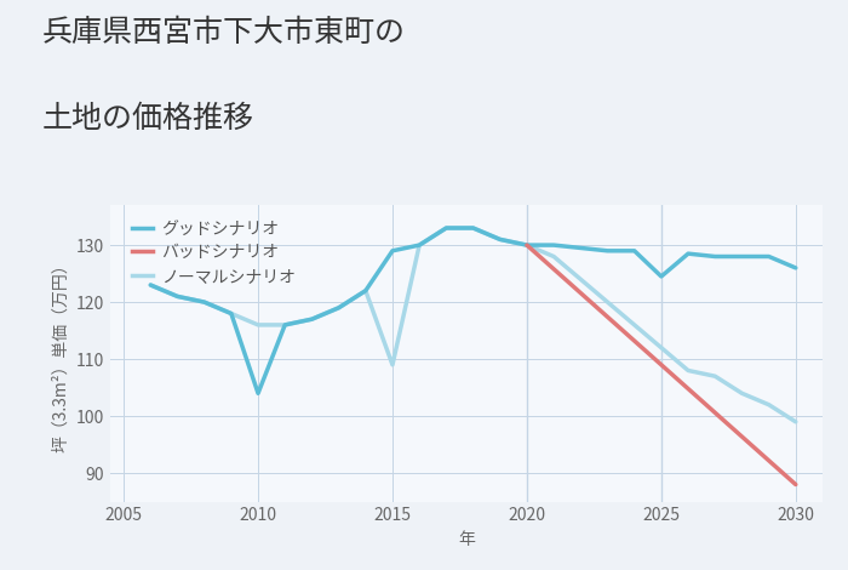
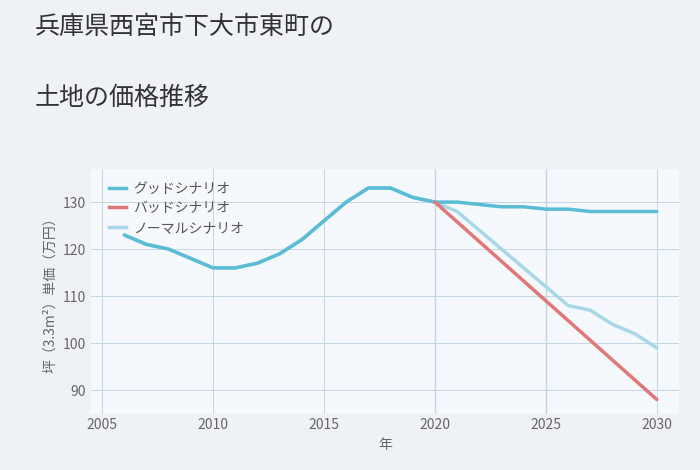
グッドシナリオ/2010: 104.0 -> 116.0
グッドシナリオ/2015: 129.0 -> 126.0
ノーマルシナリオ/2015: 109 -> 126
グッドシナリオ/2025: 124.5 -> 128.5
グッドシナリオ/2030: 126.0 -> 128.0
